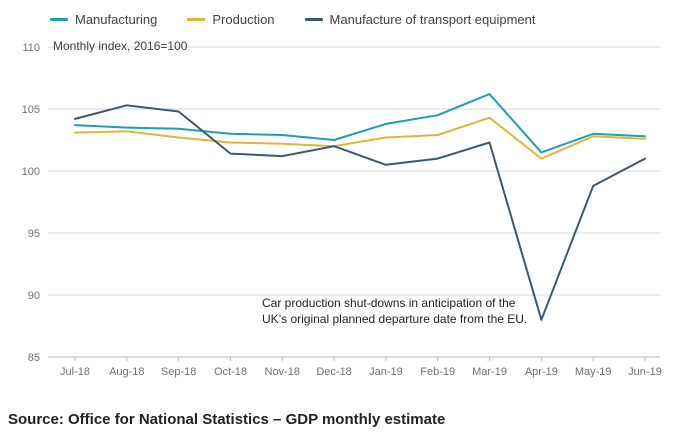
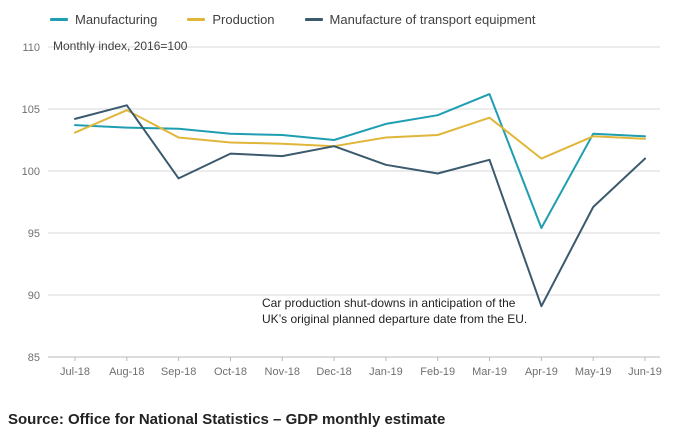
Production/Aug-18: 103.2 -> 104.9
Manufacture of transport equipment/Sep-18: 104.8 -> 99.4
Manufacture of transport equipment/Feb-19: 101.0 -> 99.8
Manufacture of transport equipment/Mar-19: 102.3 -> 100.9
Manufacturing/Apr-19: 101.5 -> 95.4
Manufacture of transport equipment/Apr-19: 88.0 -> 89.1
Manufacture of transport equipment/May-19: 98.8 -> 97.1
